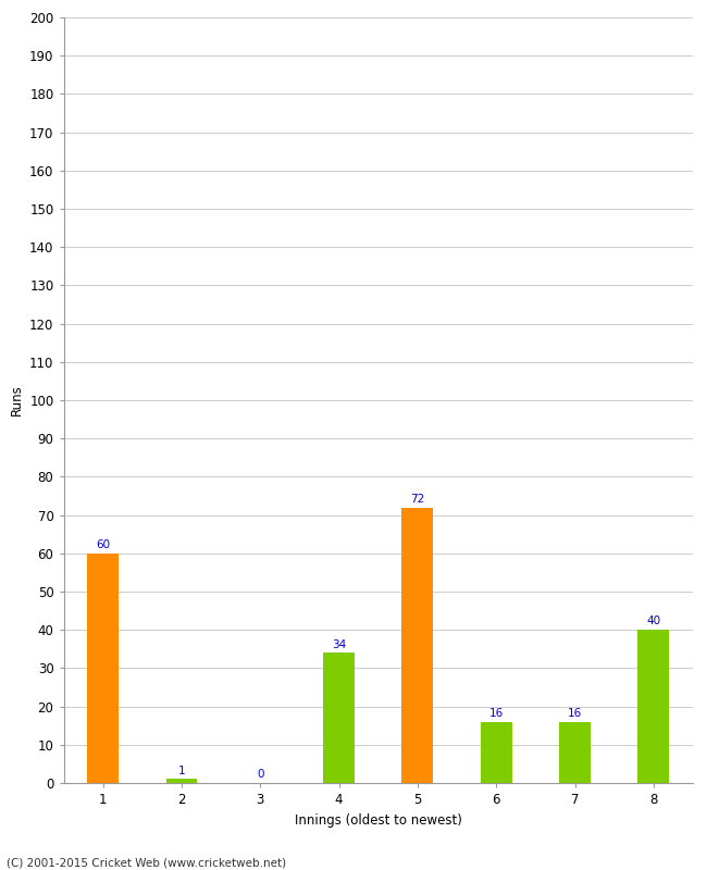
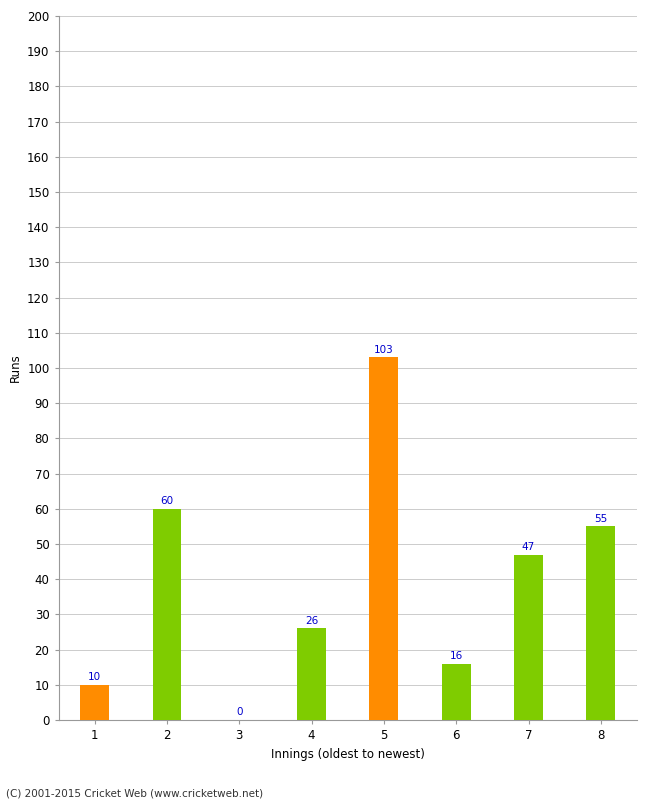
1: 60 -> 10
2: 1 -> 60
4: 34 -> 26
5: 72 -> 103
7: 16 -> 47
8: 40 -> 55
